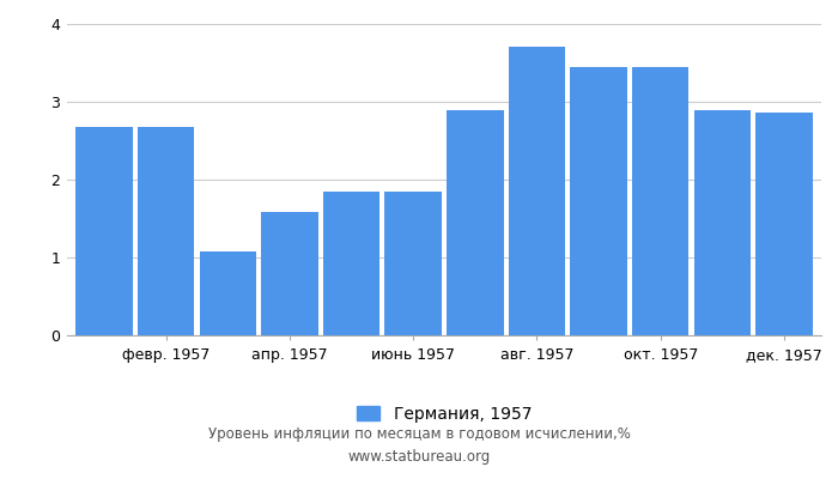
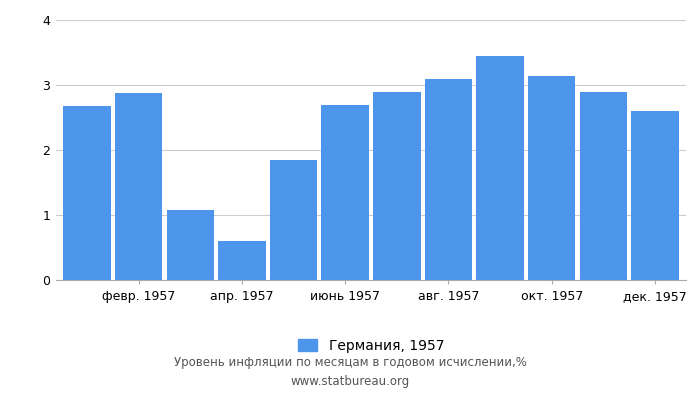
февр. 1957: 2.67 -> 2.88
апр. 1957: 1.59 -> 0.60
июнь 1957: 1.85 -> 2.70
авг. 1957: 3.71 -> 3.10
окт. 1957: 3.44 -> 3.14
дек. 1957: 2.86 -> 2.60
